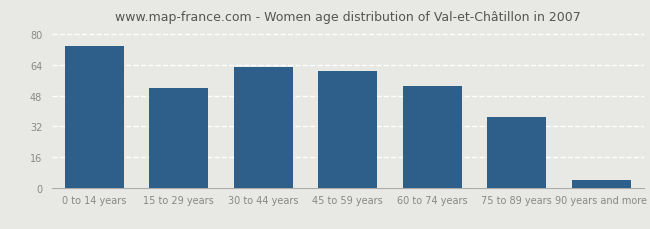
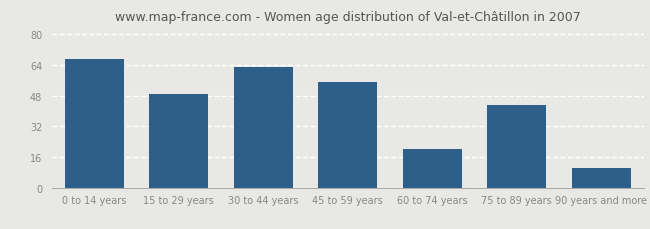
0 to 14 years: 74 -> 67
15 to 29 years: 52 -> 49
45 to 59 years: 61 -> 55
60 to 74 years: 53 -> 20
75 to 89 years: 37 -> 43
90 years and more: 4 -> 10
